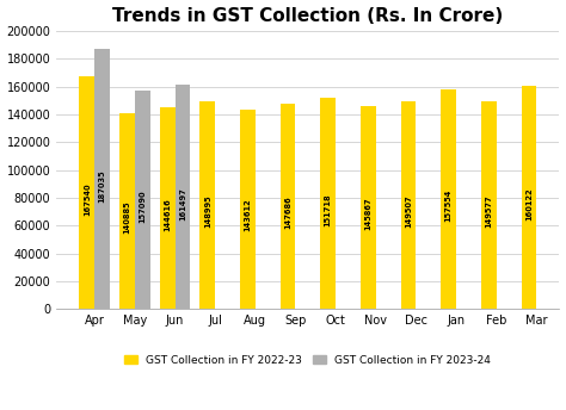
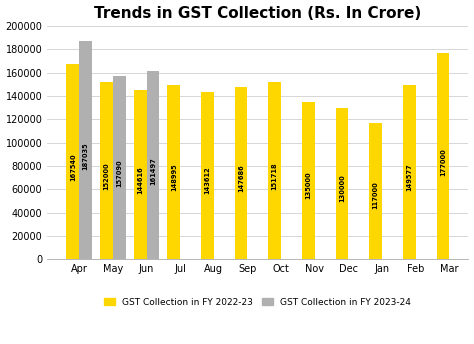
GST Collection in FY 2022-23/May: 141000 -> 152000
GST Collection in FY 2022-23/Nov: 146000 -> 135000
GST Collection in FY 2022-23/Dec: 150000 -> 130000
GST Collection in FY 2022-23/Jan: 158000 -> 117000
GST Collection in FY 2022-23/Mar: 160000 -> 177000
